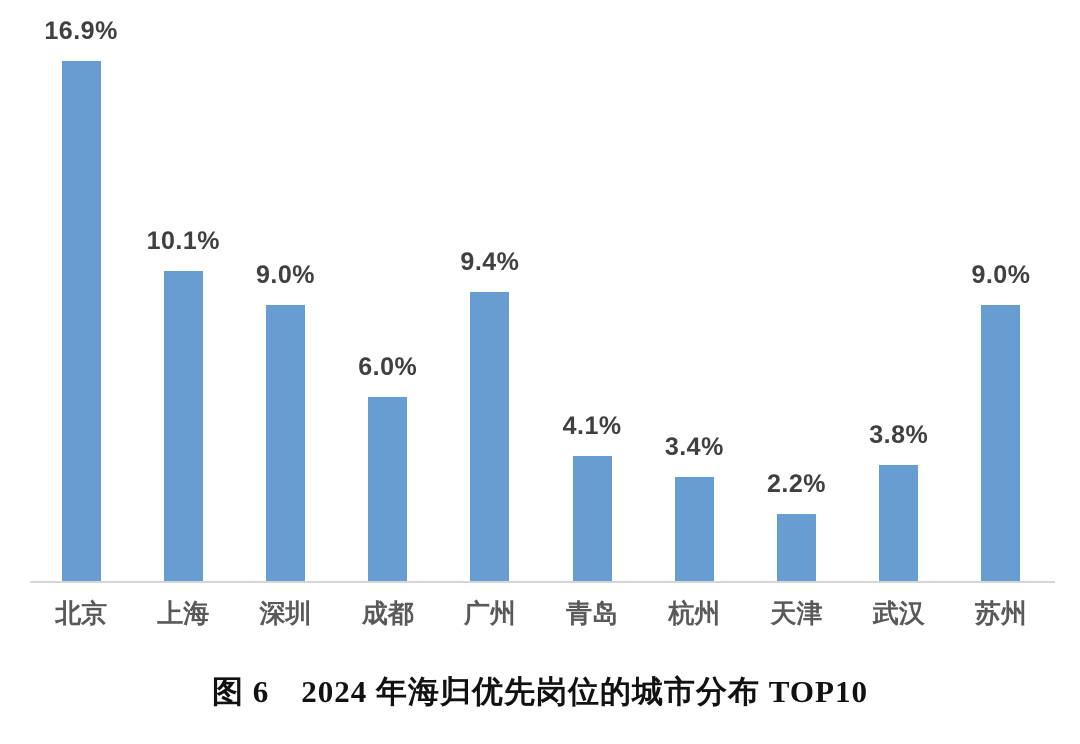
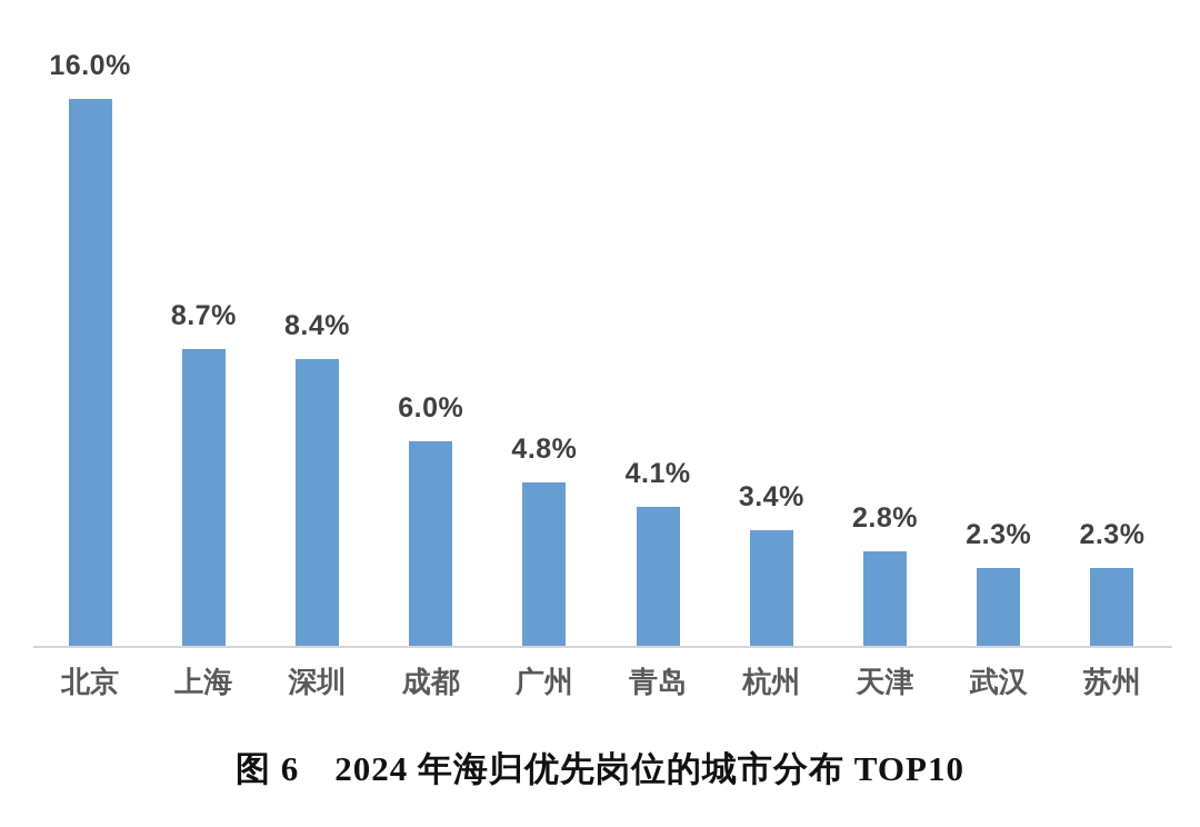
北京: 16.9% -> 16.0%
上海: 10.1% -> 8.7%
深圳: 9.0% -> 8.4%
广州: 9.4% -> 4.8%
天津: 2.2% -> 2.8%
武汉: 3.8% -> 2.3%
苏州: 9.0% -> 2.3%
